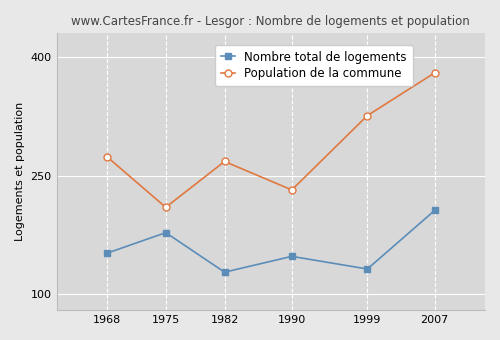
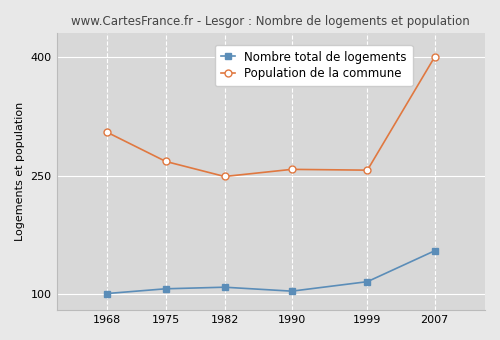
Nombre total de logements/1968: 152 -> 101
Population de la commune/1968: 274 -> 305
Nombre total de logements/1975: 178 -> 107
Population de la commune/1975: 210 -> 268
Nombre total de logements/1982: 128 -> 109
Population de la commune/1982: 268 -> 249
Nombre total de logements/1990: 148 -> 104
Population de la commune/1990: 232 -> 258
Nombre total de logements/1999: 132 -> 116
Population de la commune/1999: 326 -> 257
Nombre total de logements/2007: 206 -> 155
Population de la commune/2007: 380 -> 400
